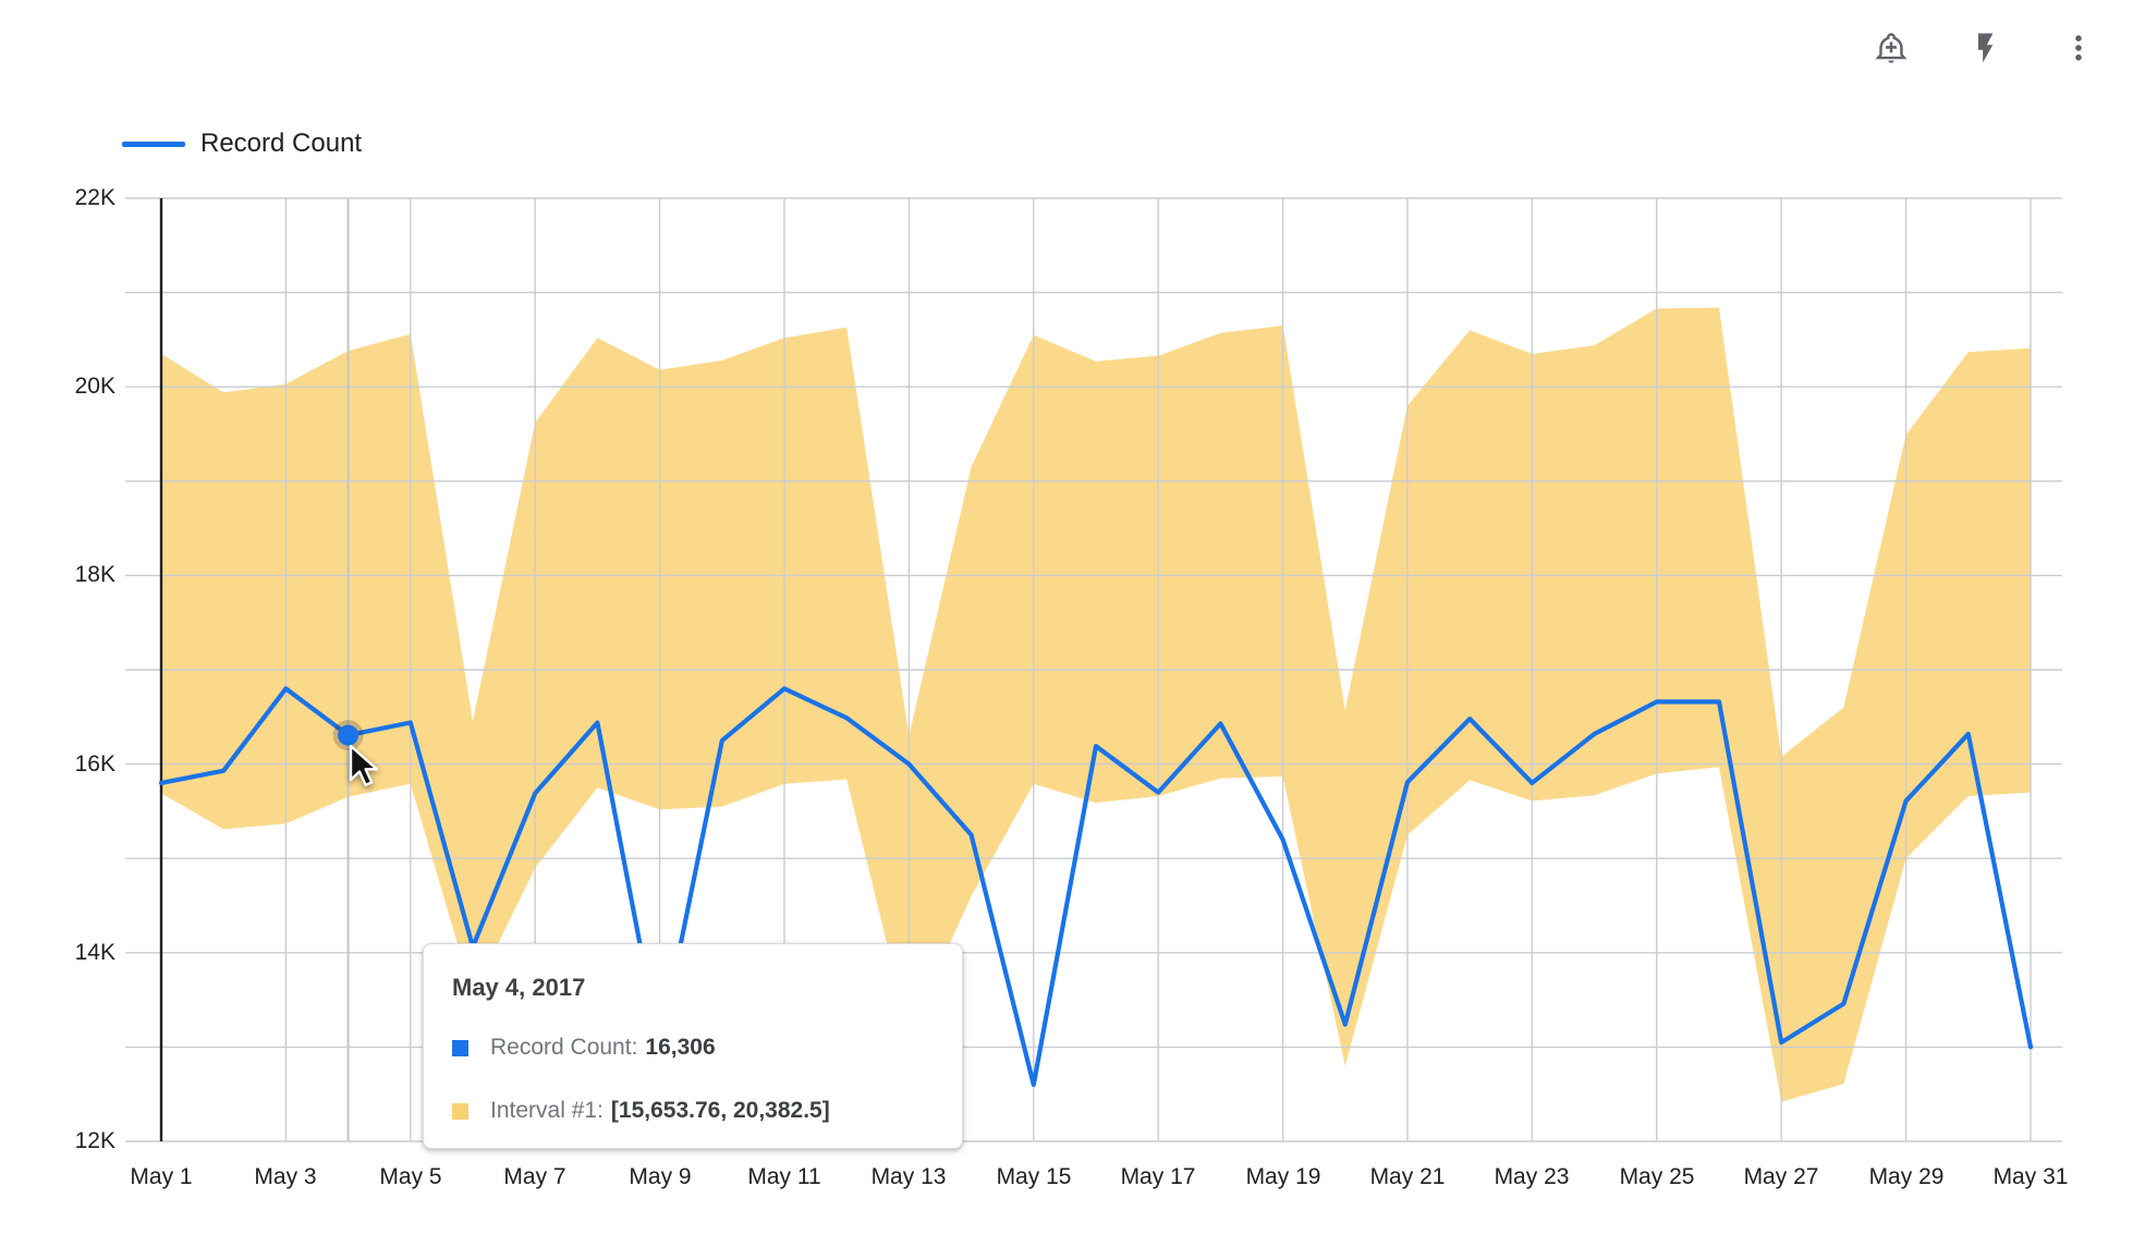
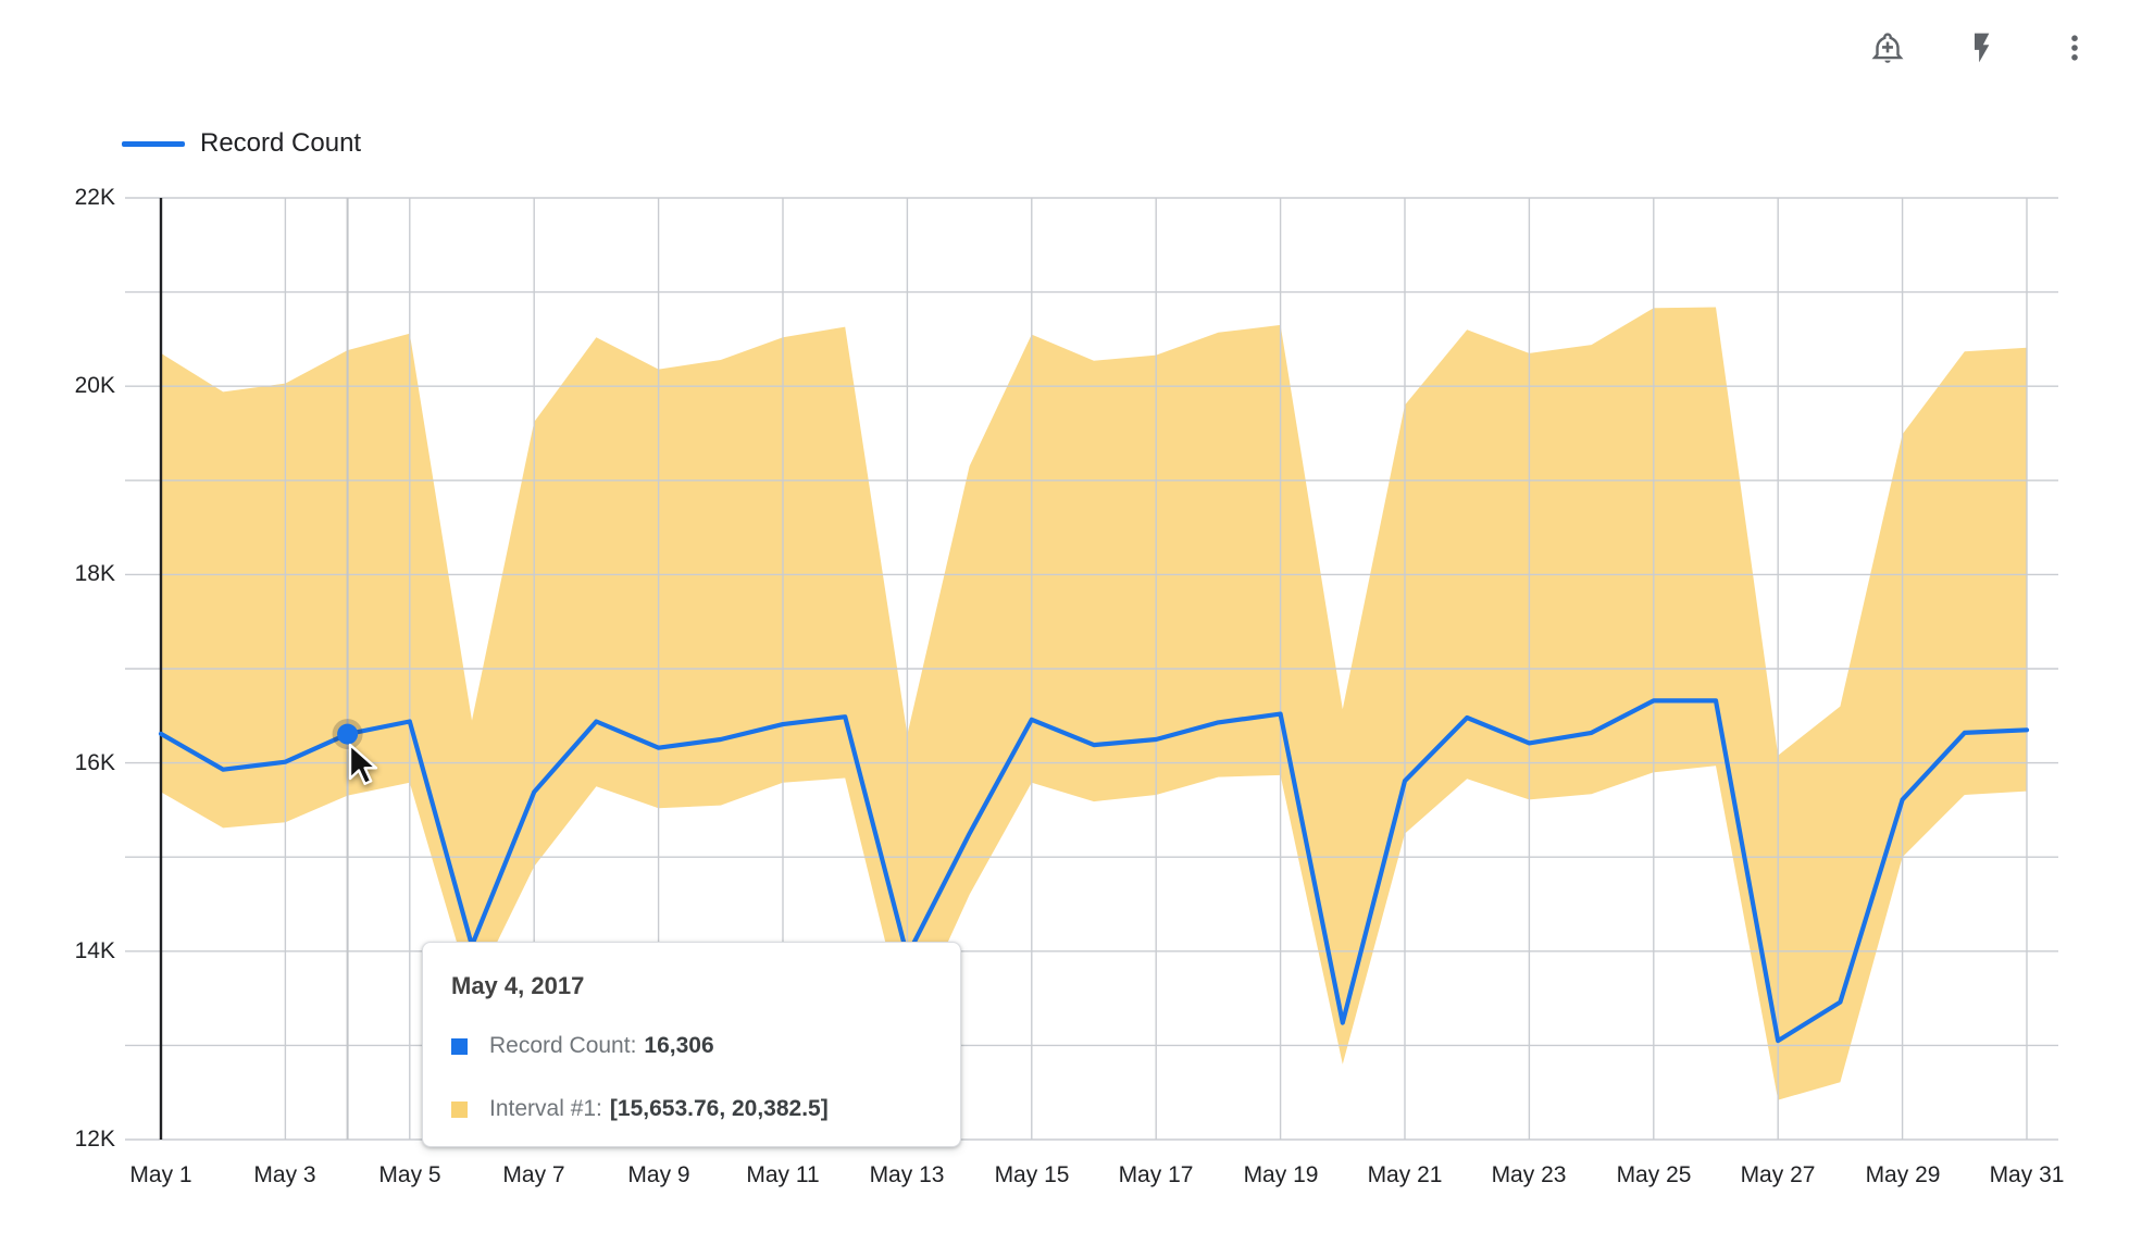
May 1: 15.8K -> 16.3K
May 3: 16.8K -> 16.0K
May 9: 13.0K -> 16.2K
May 11: 16.8K -> 16.4K
May 13: 16.0K -> 14.0K
May 15: 12.6K -> 16.5K
May 17: 15.7K -> 16.2K
May 19: 15.2K -> 16.5K
May 23: 15.8K -> 16.2K
May 31: 13.0K -> 16.4K
